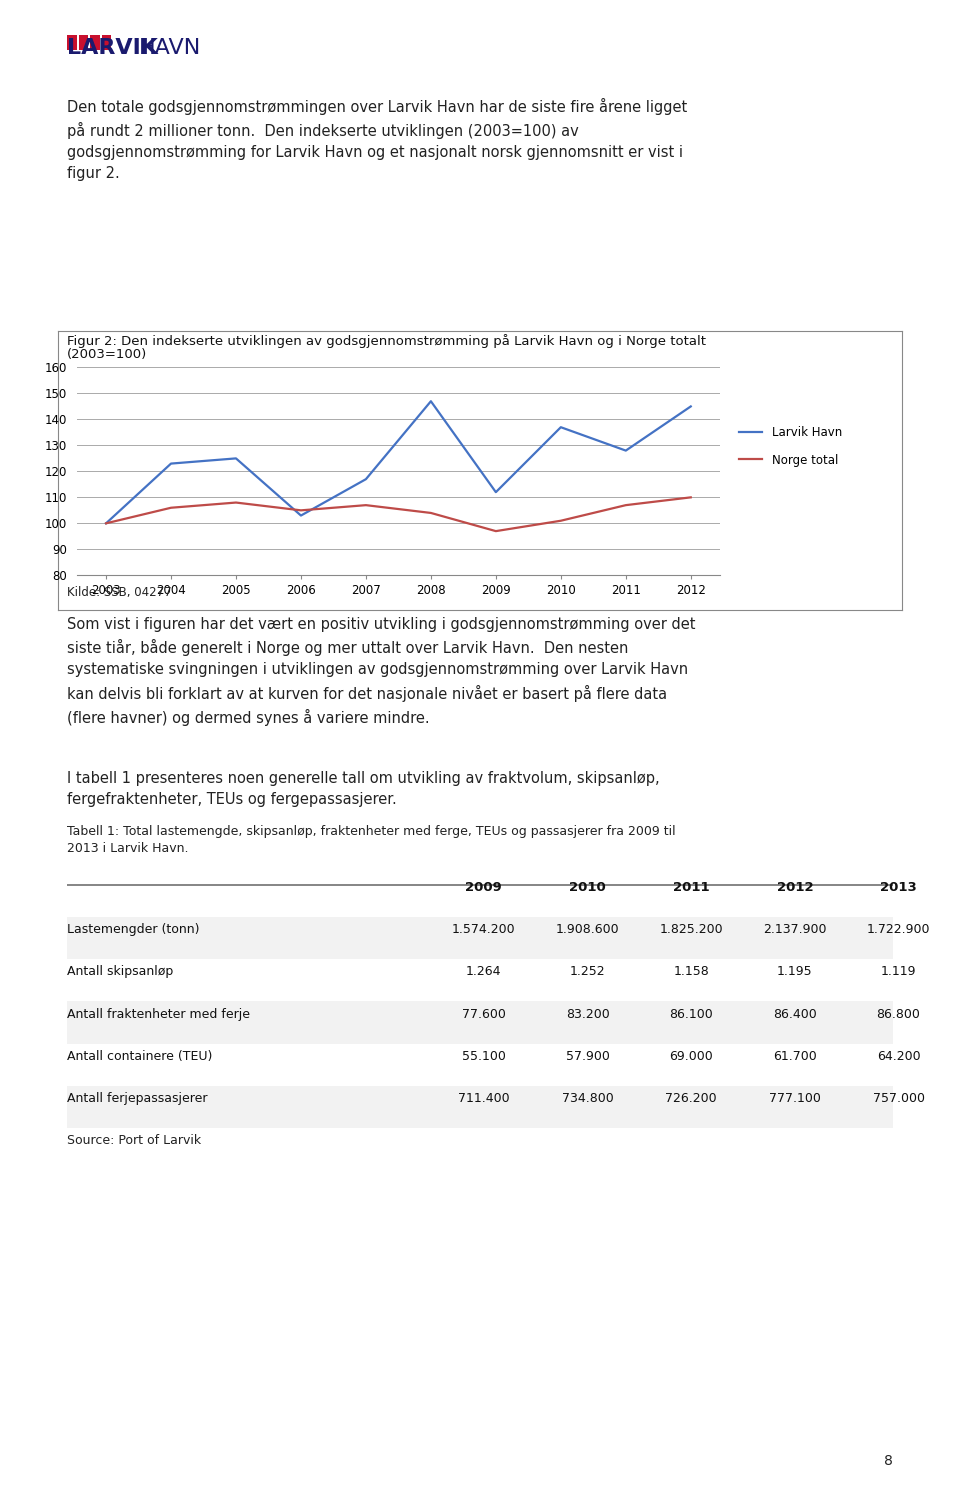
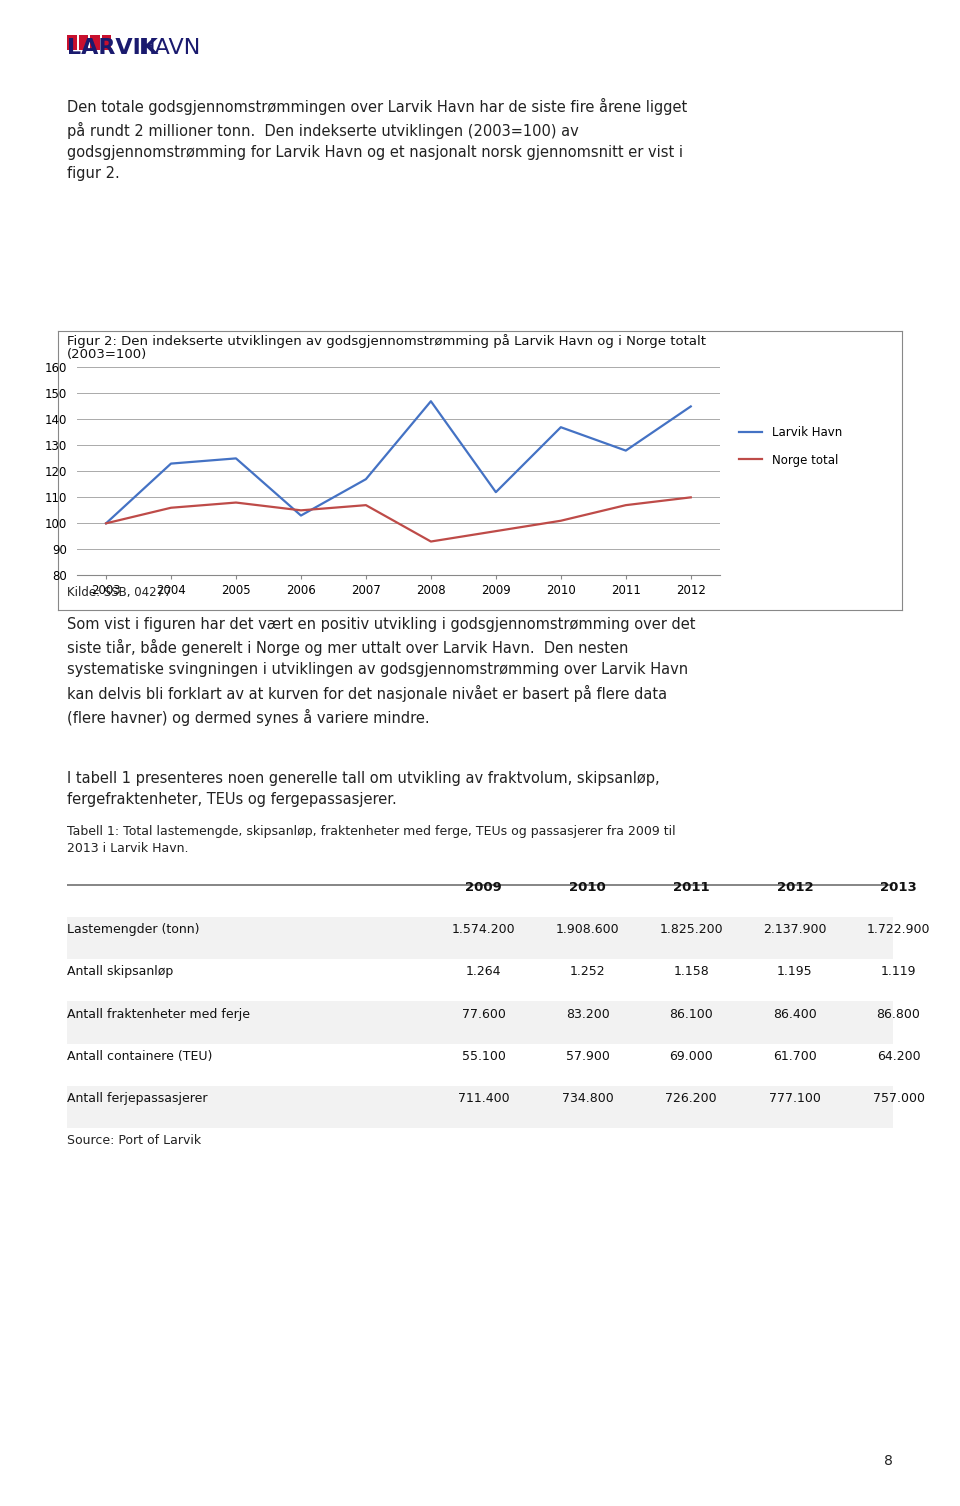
Norge total/2008: 104 -> 93
